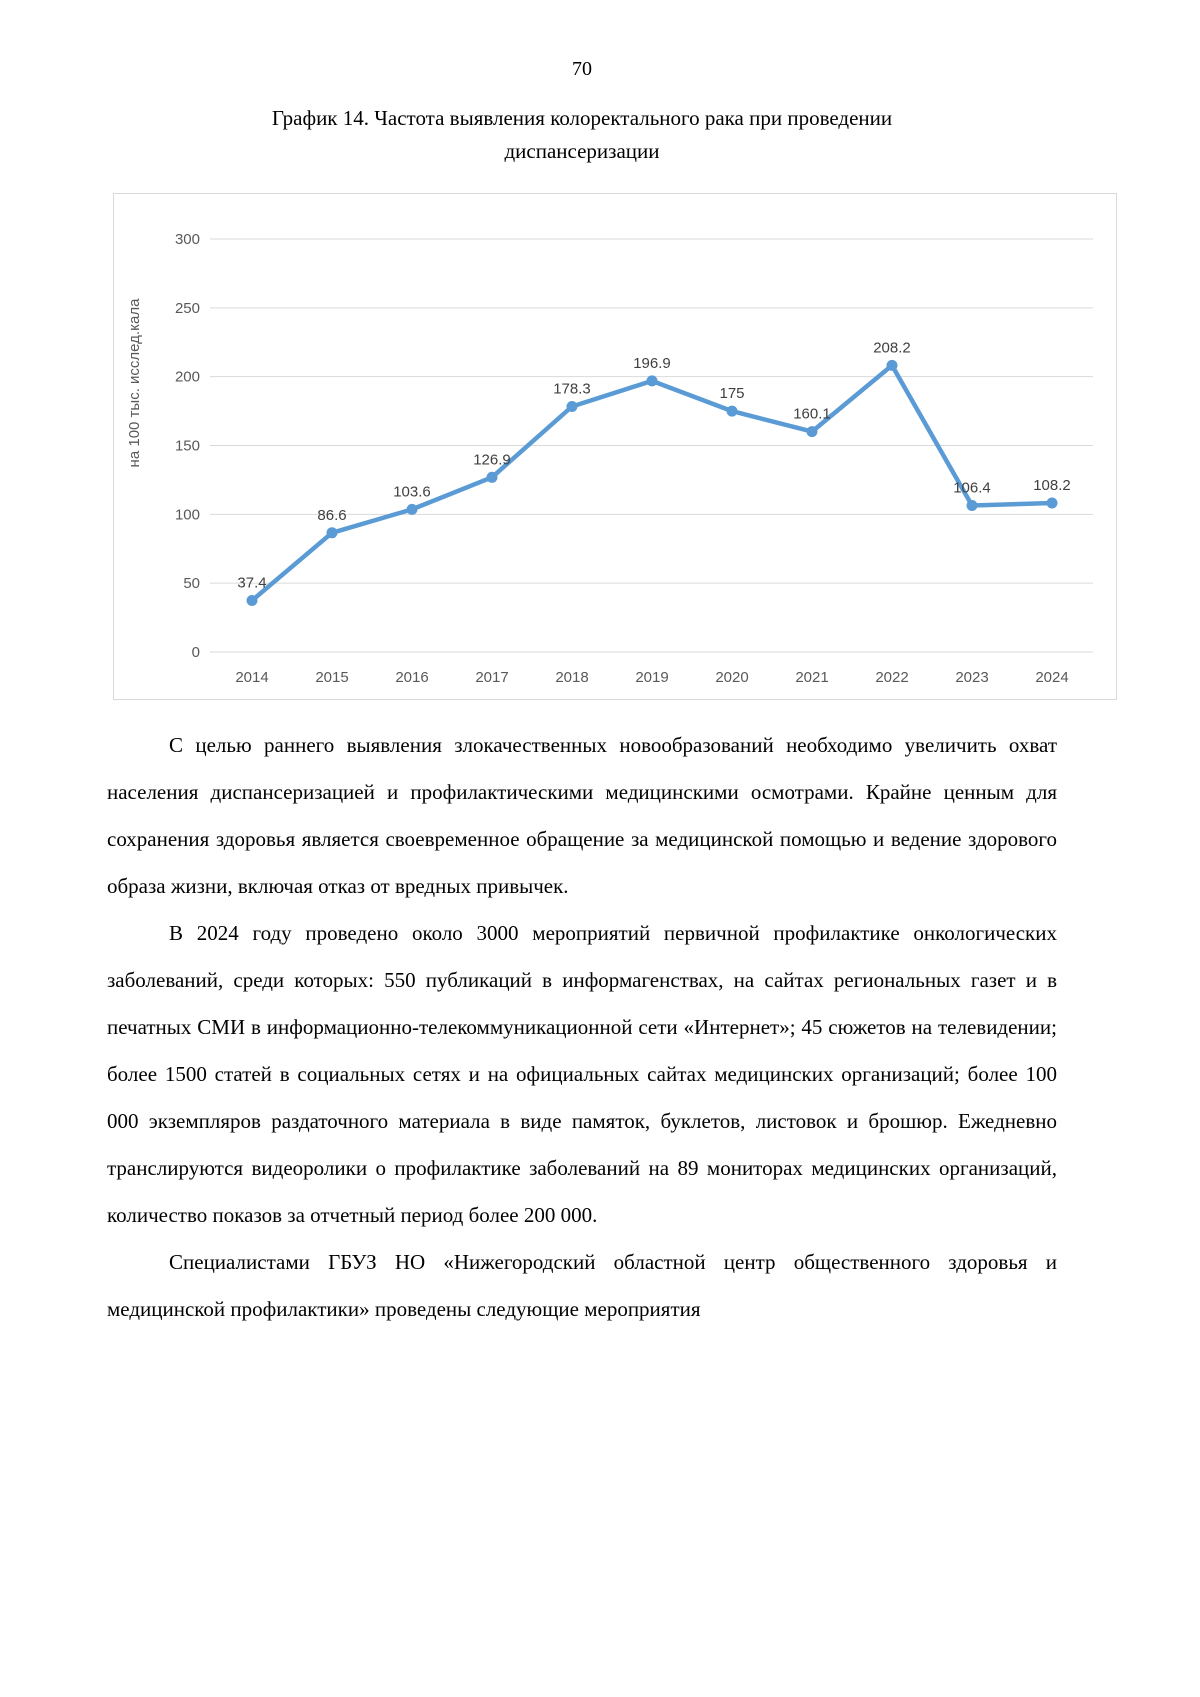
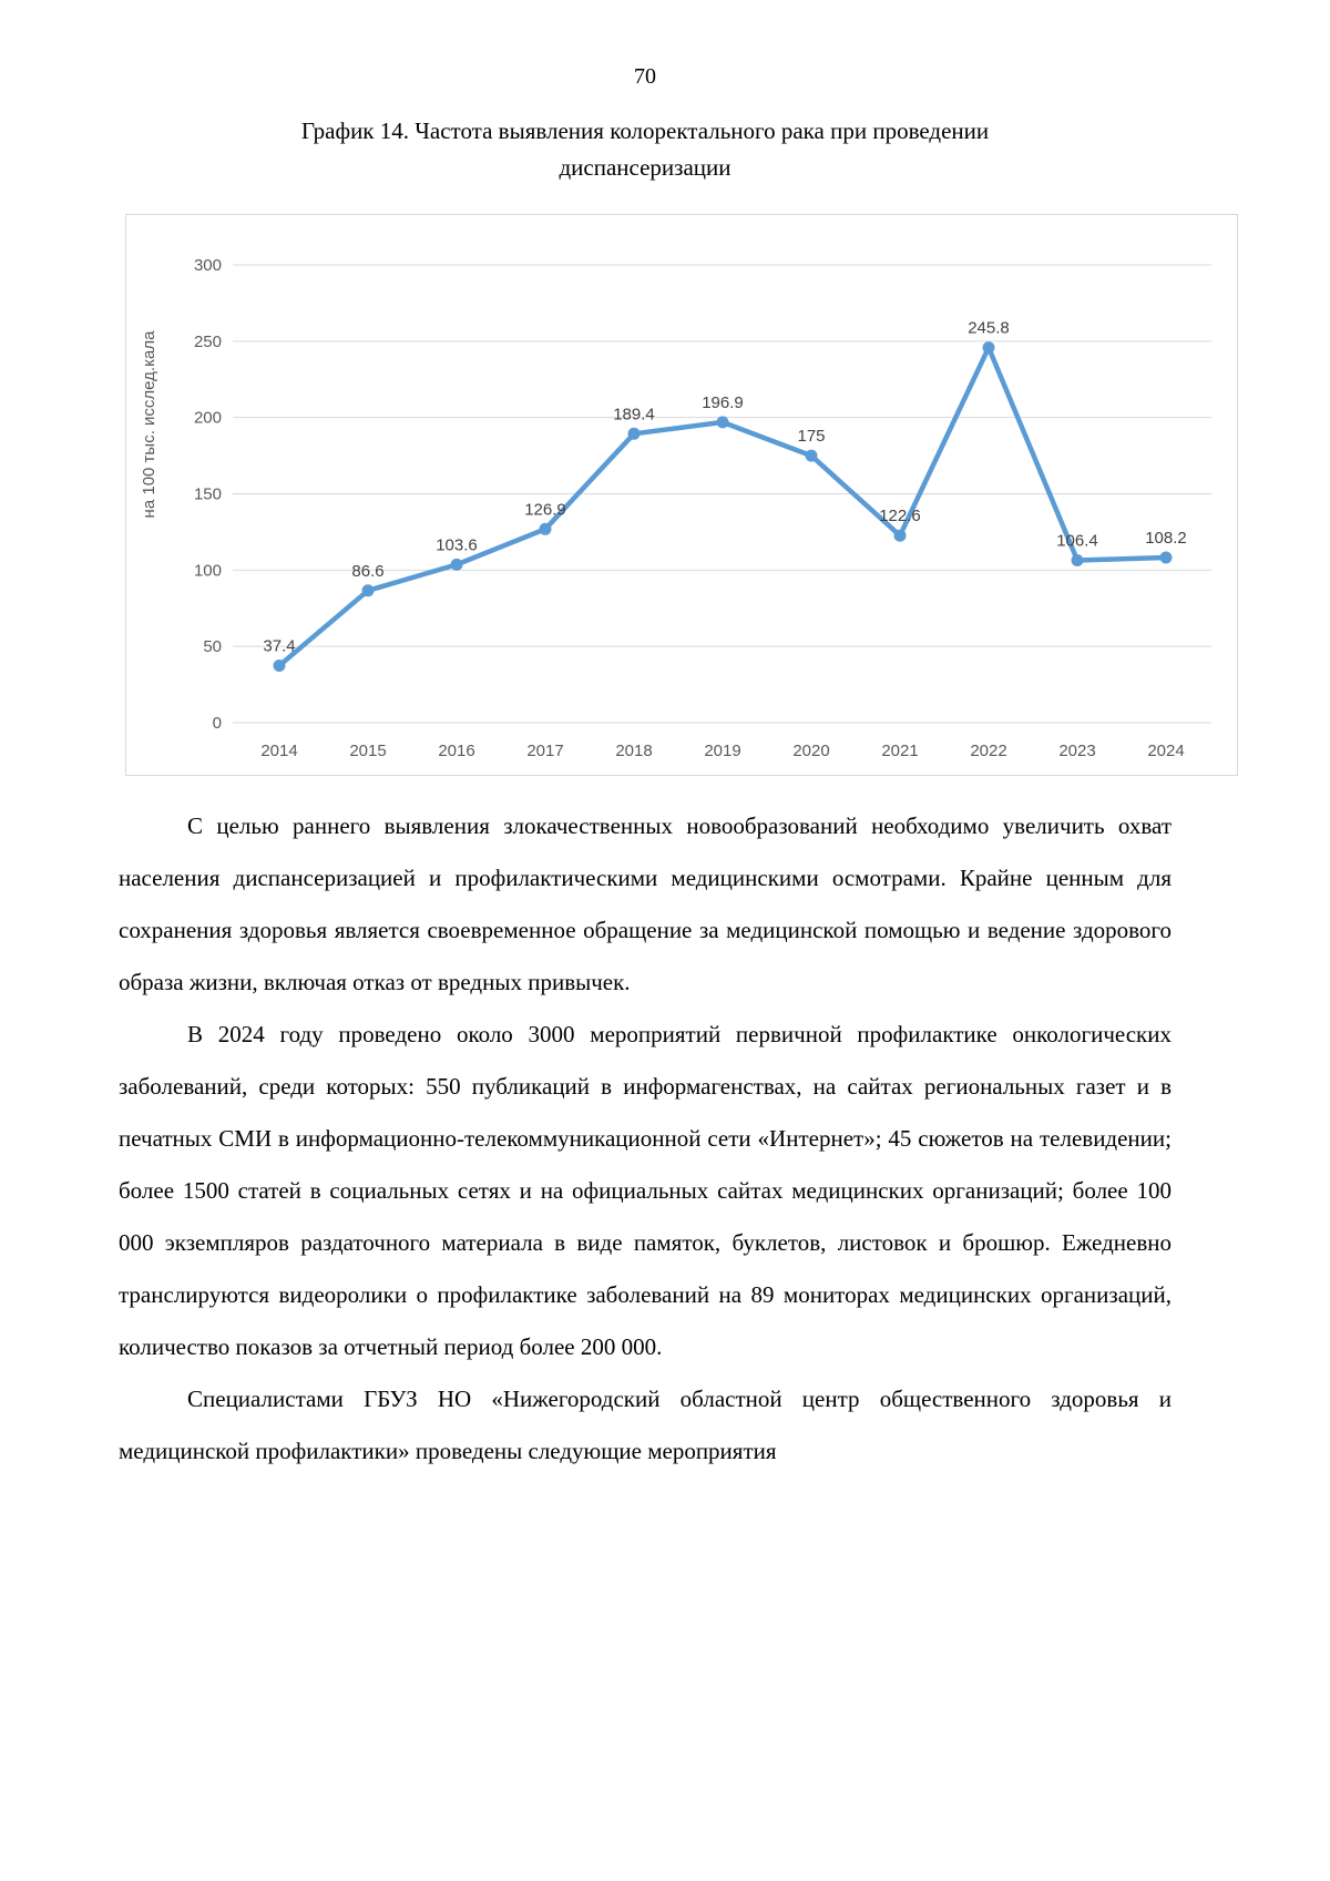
2018: 178.3 -> 189.4
2021: 160.1 -> 122.6
2022: 208.2 -> 245.8
